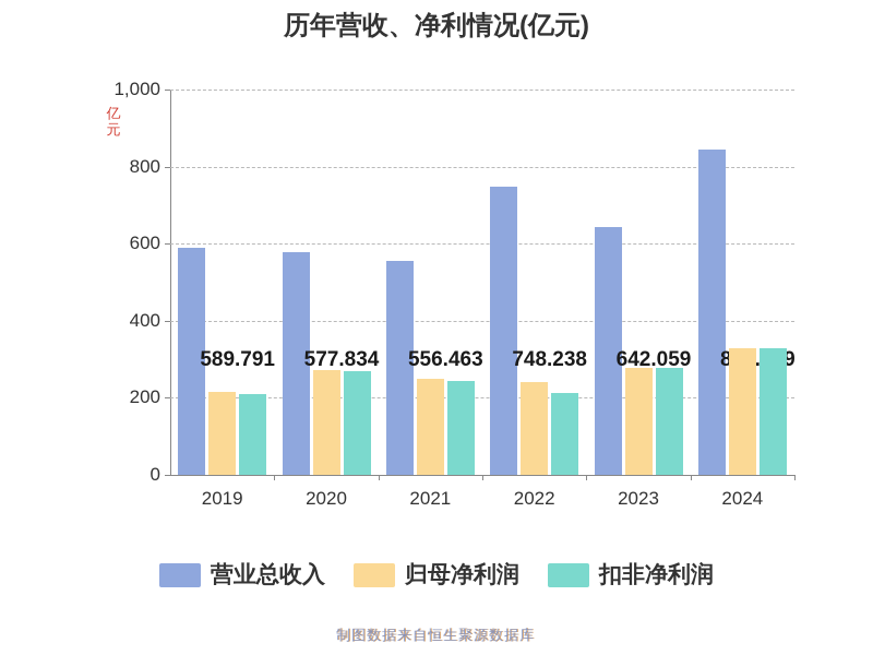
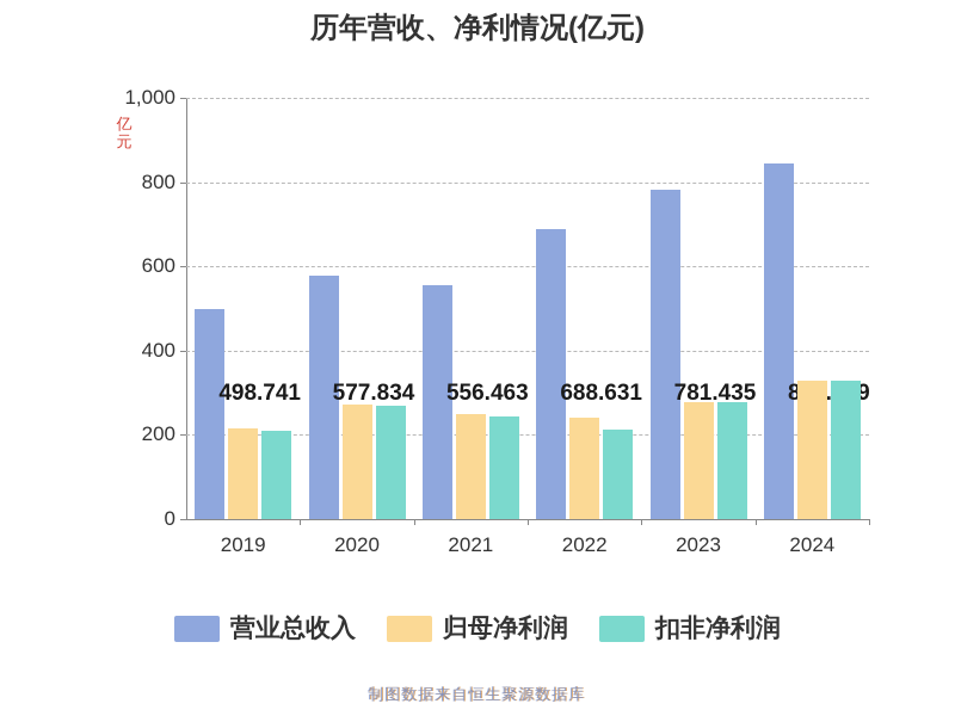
营业总收入/2019: 589.791 -> 498.741
营业总收入/2022: 748.238 -> 688.631
营业总收入/2023: 642.059 -> 781.435
